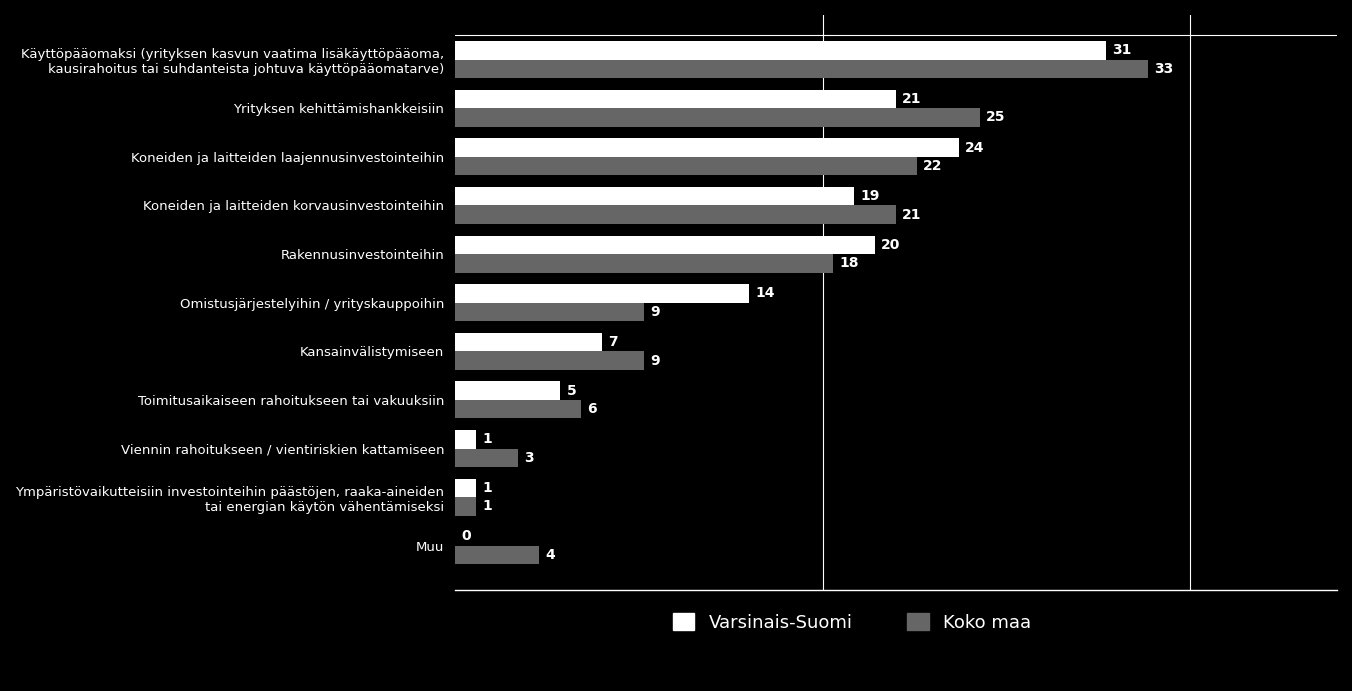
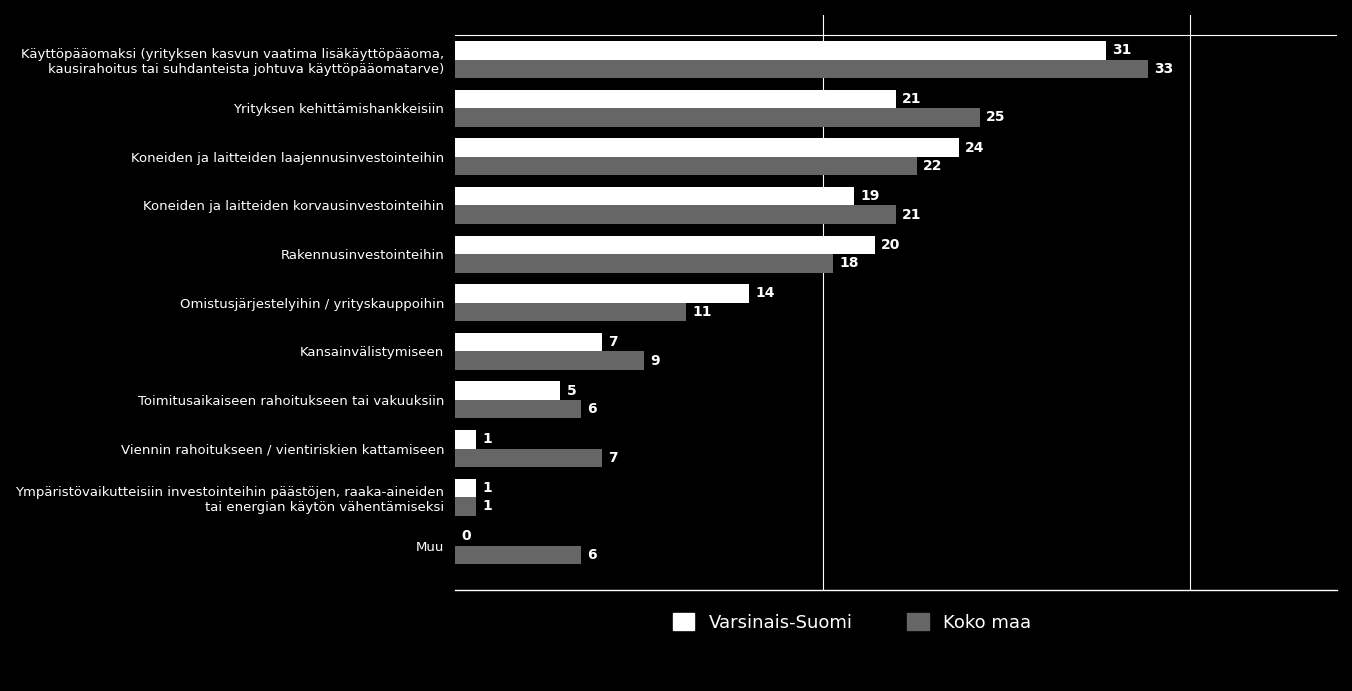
Koko maa/Omistusjärjestelyihin / yrityskauppoihin: 9 -> 11
Koko maa/Viennin rahoitukseen / vientiriskien kattamiseen: 3 -> 7
Koko maa/Muu: 4 -> 6
